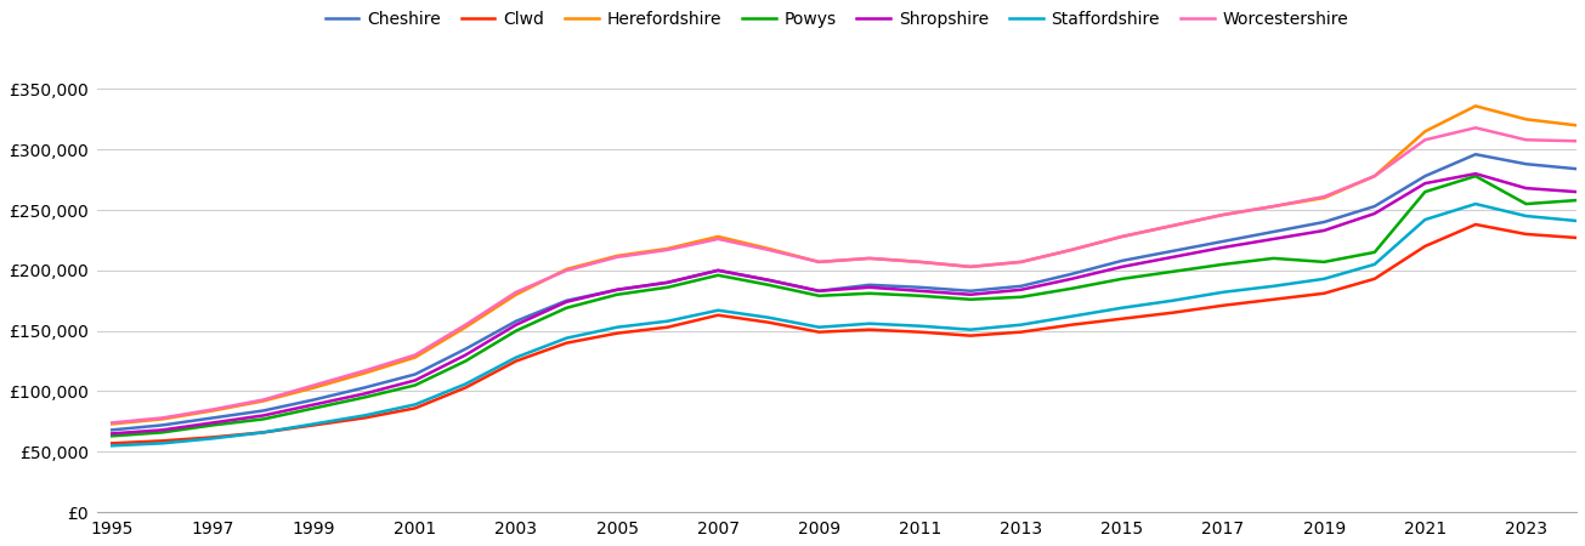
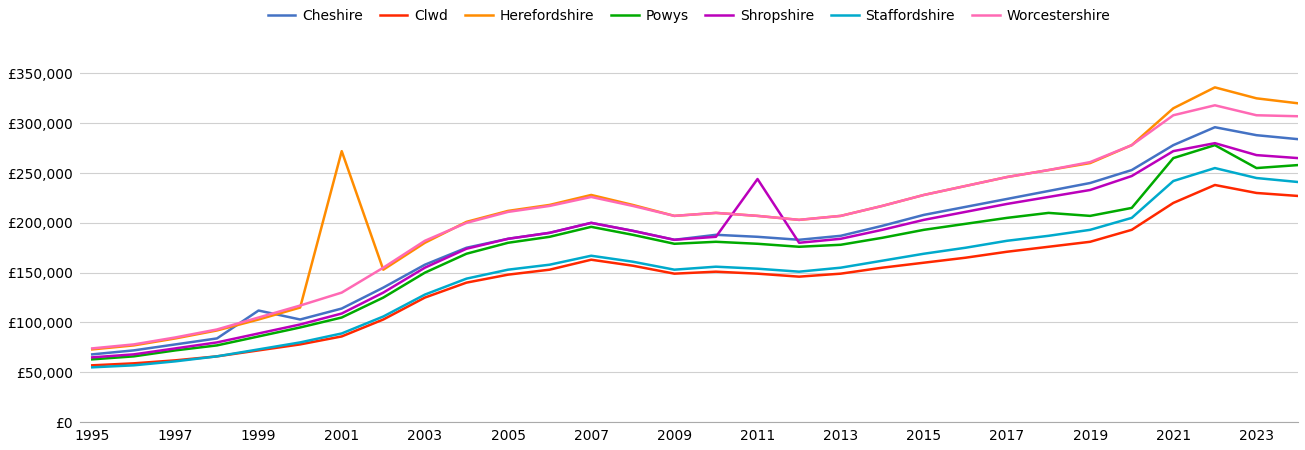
Cheshire/1999: £93,000 -> £112,000
Herefordshire/2001: £128,000 -> £272,000
Shropshire/2011: £183,000 -> £244,000
